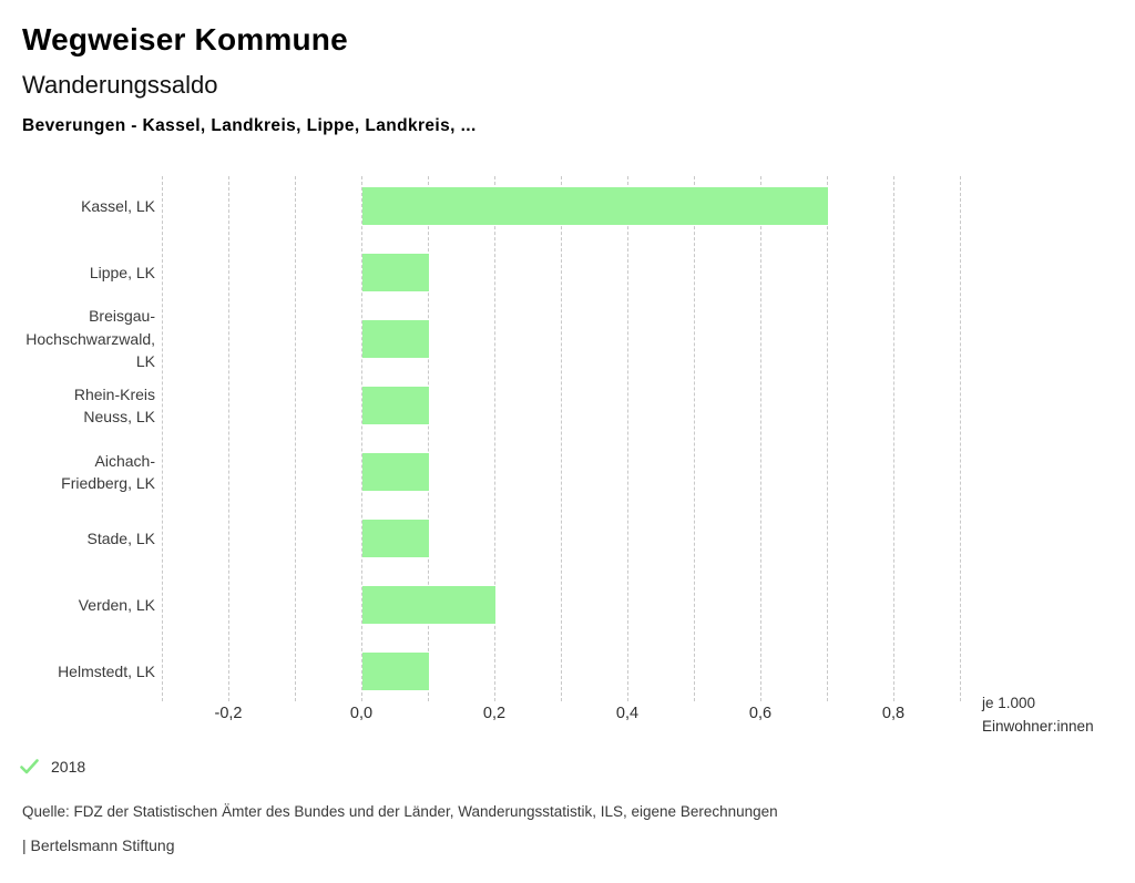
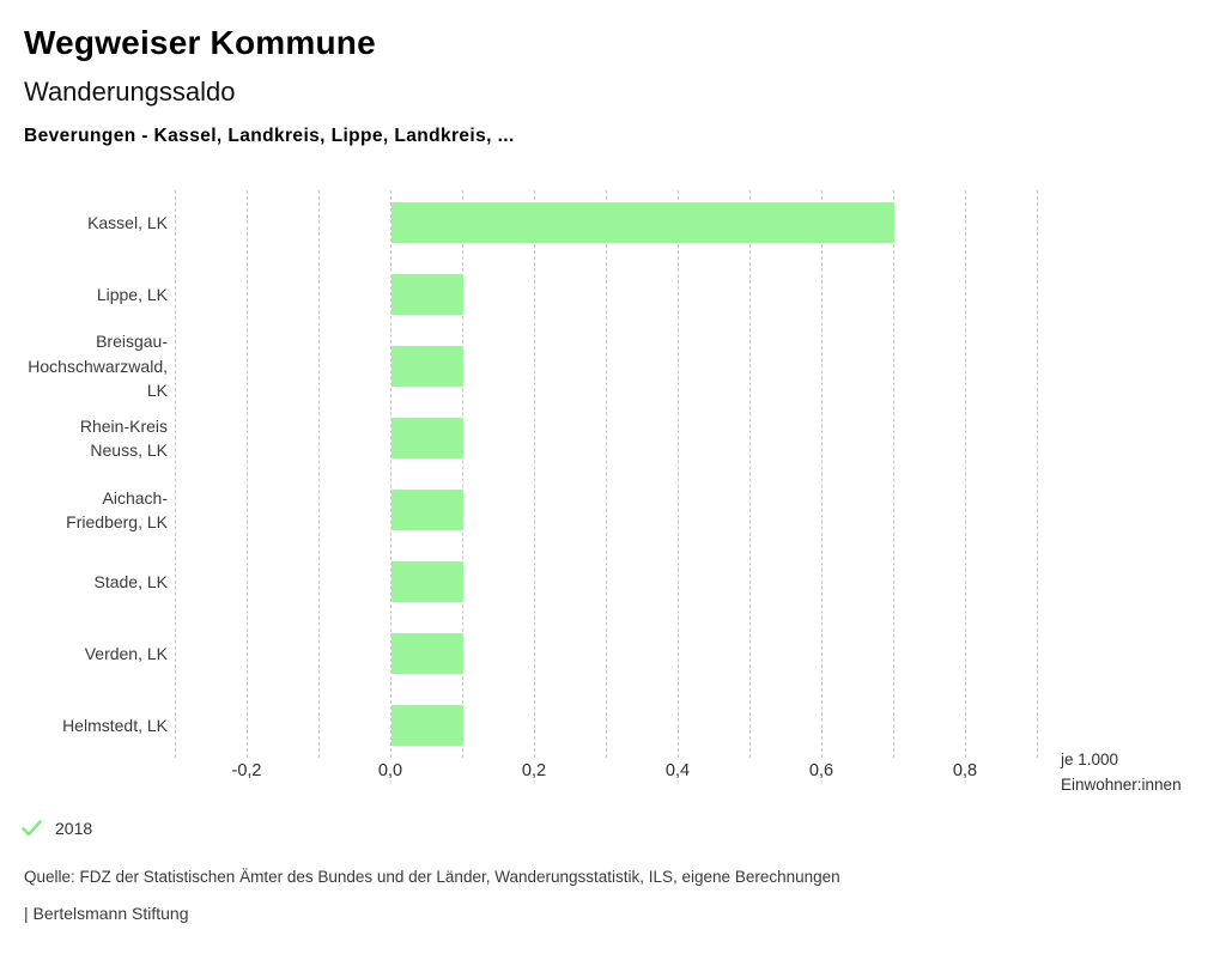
Verden, LK: 0,2 -> 0,1
